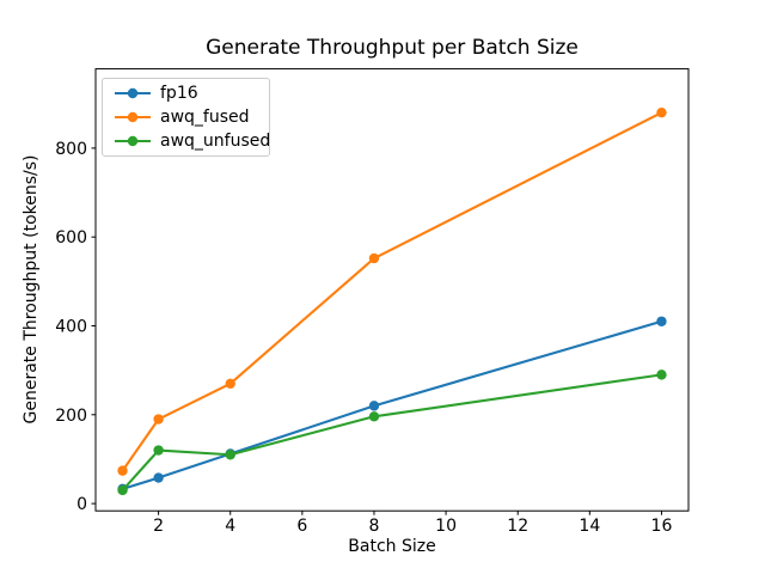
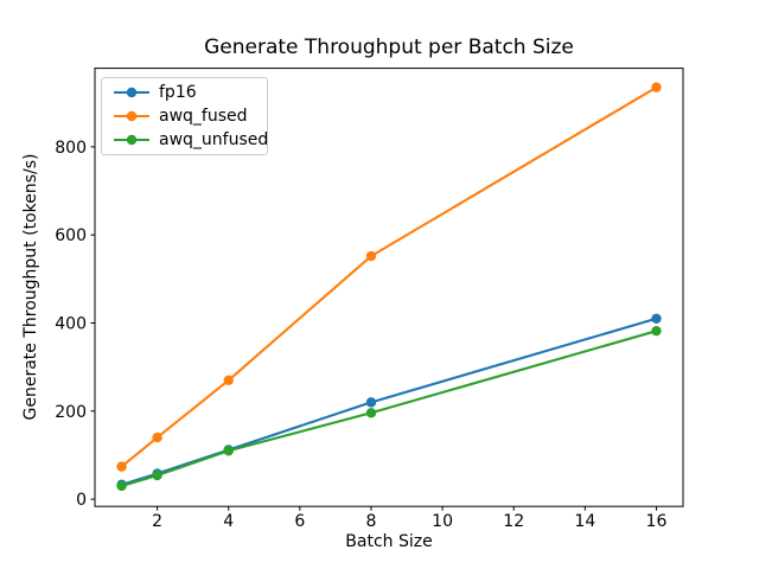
awq_fused/2: 190 -> 140
awq_unfused/2: 120 -> 50
awq_fused/16: 880 -> 940
awq_unfused/16: 290 -> 380
